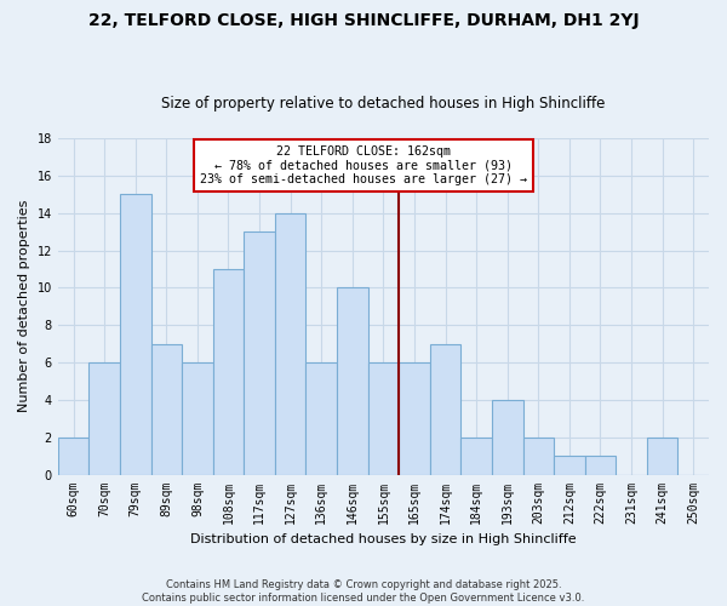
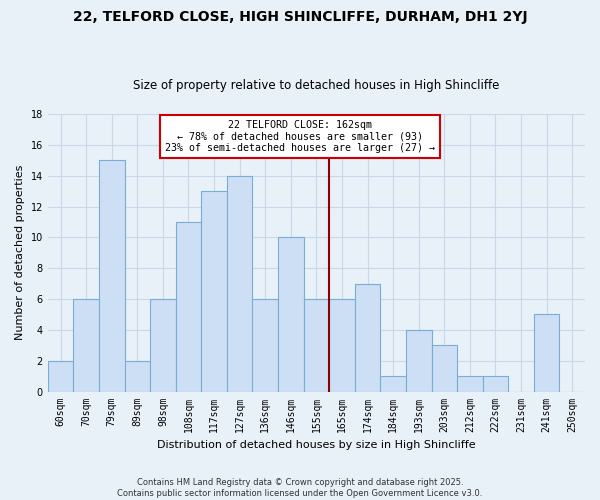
89sqm: 7 -> 2
184sqm: 2 -> 1
203sqm: 2 -> 3
241sqm: 2 -> 5
